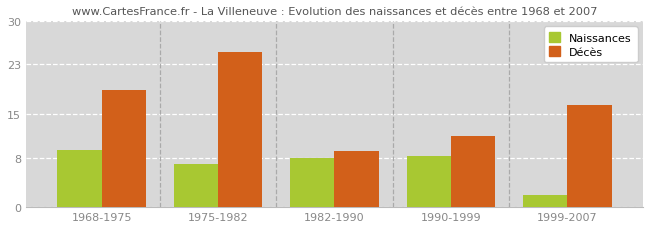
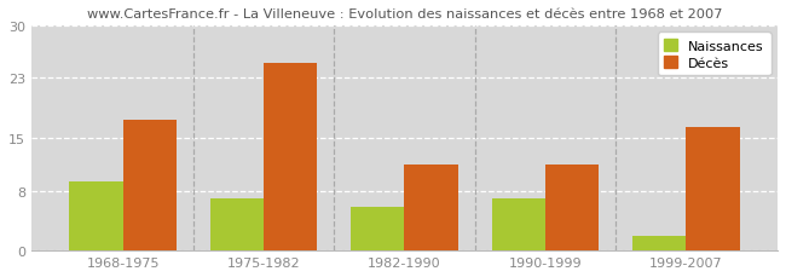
Décès/1968-1975: 18.8 -> 17.5
Naissances/1982-1990: 8.0 -> 5.8
Décès/1982-1990: 9.0 -> 11.5
Naissances/1990-1999: 8.2 -> 7.0
